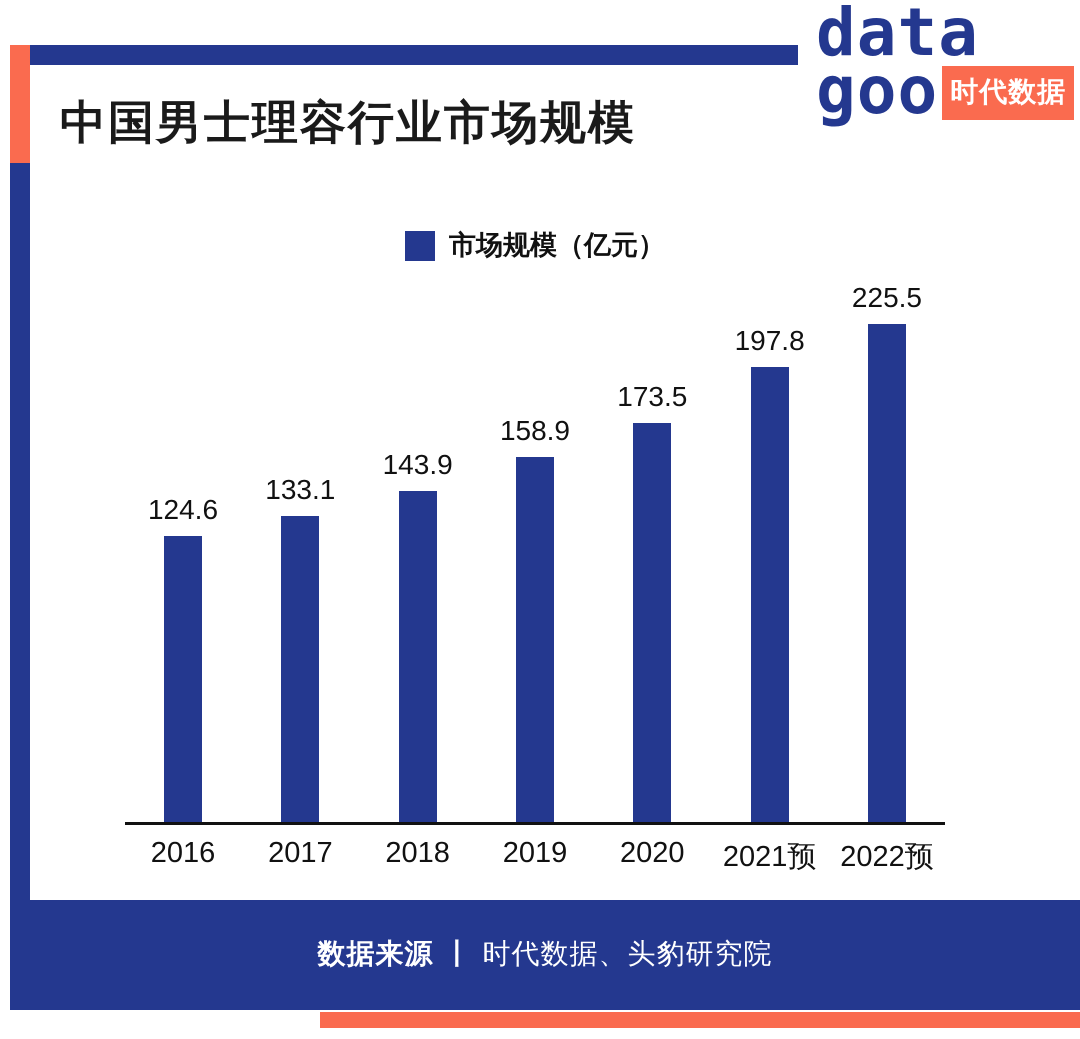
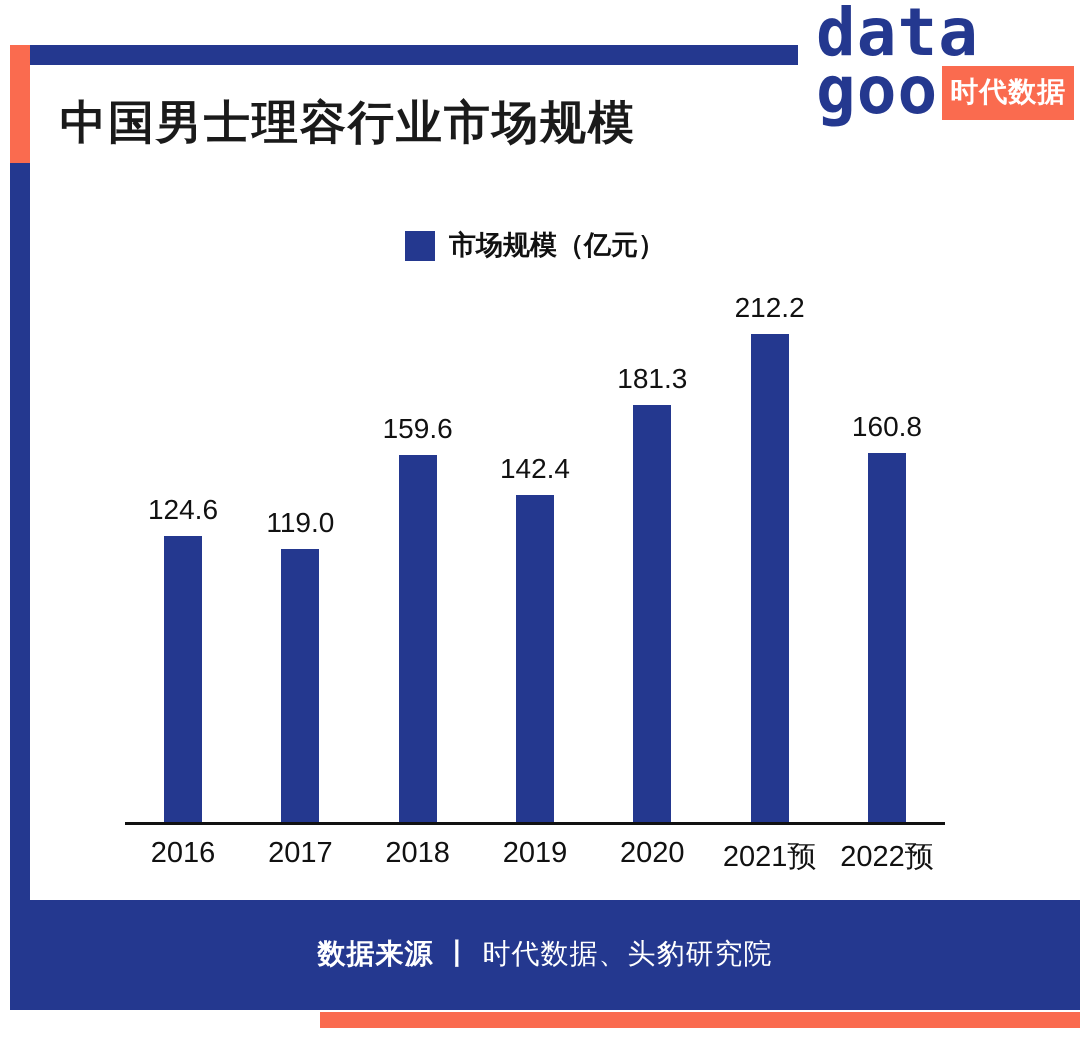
2017: 133.1 -> 119.0
2018: 143.9 -> 159.6
2019: 158.9 -> 142.4
2020: 173.5 -> 181.3
2021预: 197.8 -> 212.2
2022预: 225.5 -> 160.8
